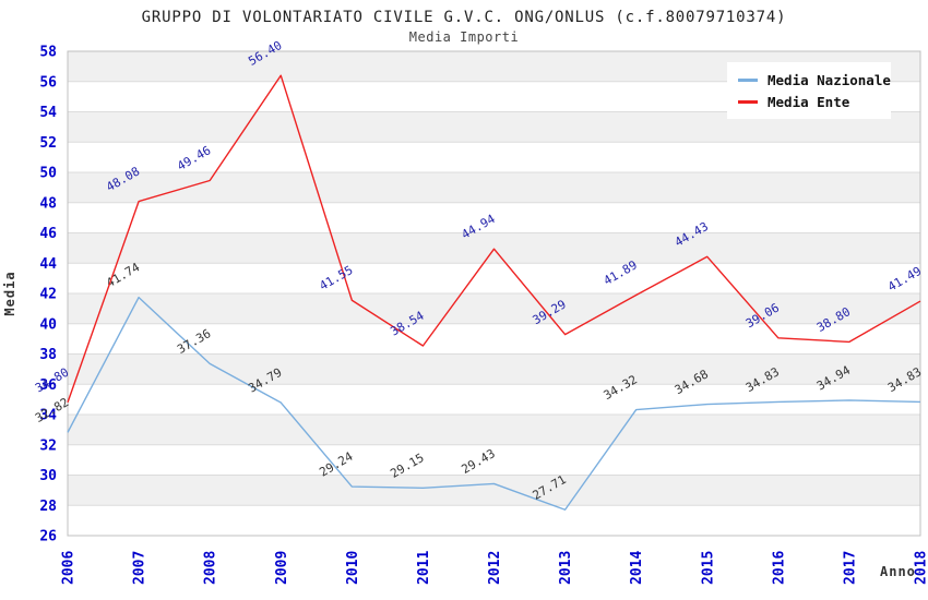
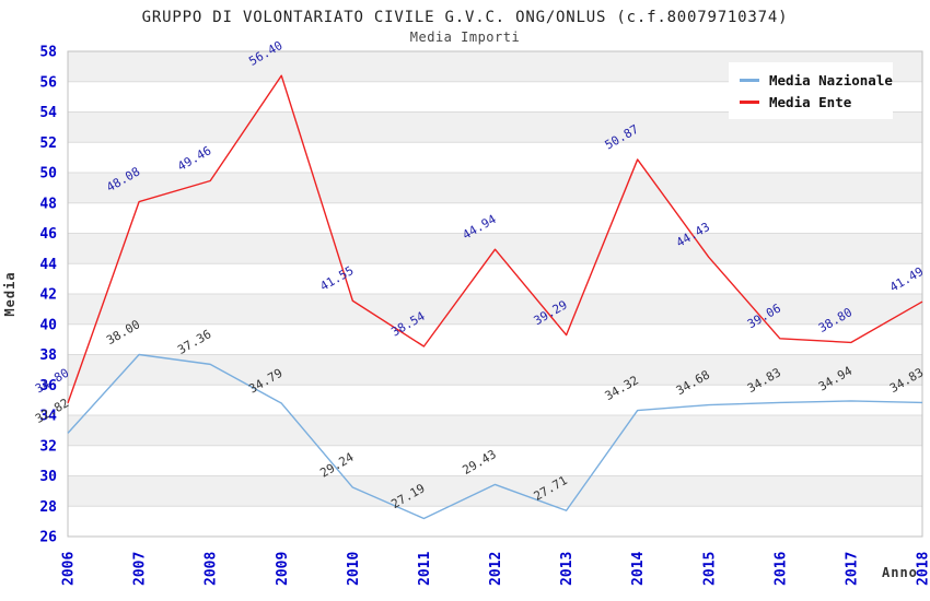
Media Nazionale/2007: 41.74 -> 38.00
Media Nazionale/2011: 29.15 -> 27.19
Media Ente/2014: 41.89 -> 50.87
